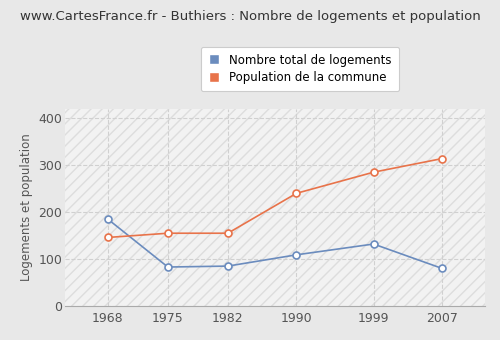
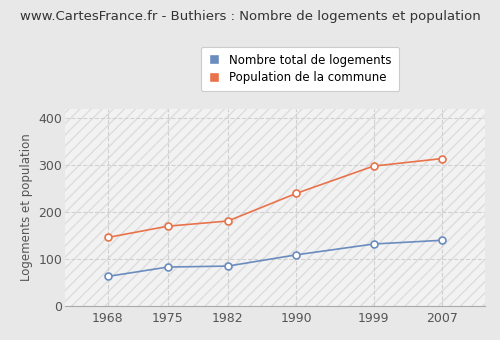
Nombre total de logements/1968: 185 -> 63
Population de la commune/1975: 155 -> 170
Population de la commune/1982: 155 -> 181
Population de la commune/1999: 285 -> 298
Nombre total de logements/2007: 80 -> 140
